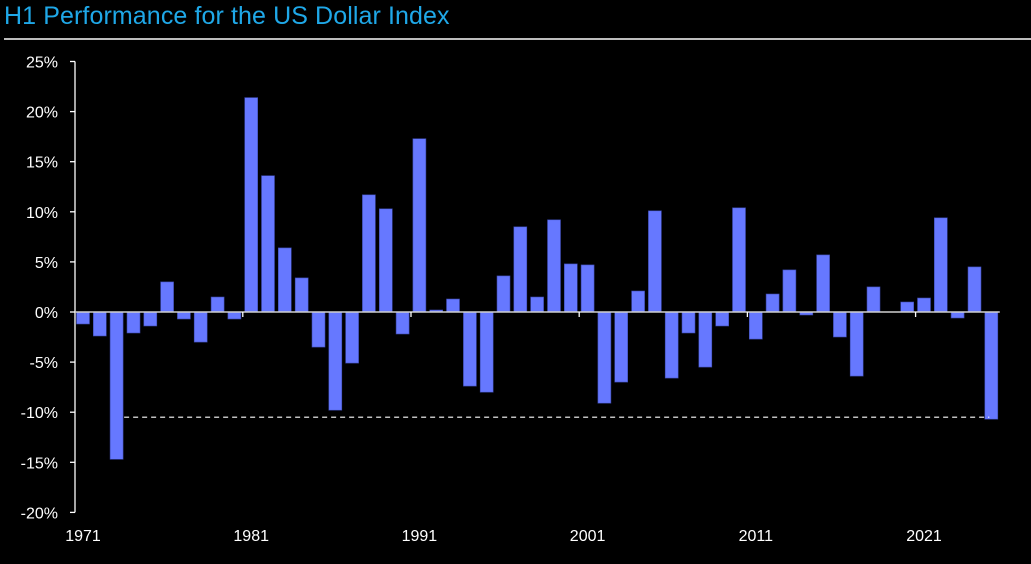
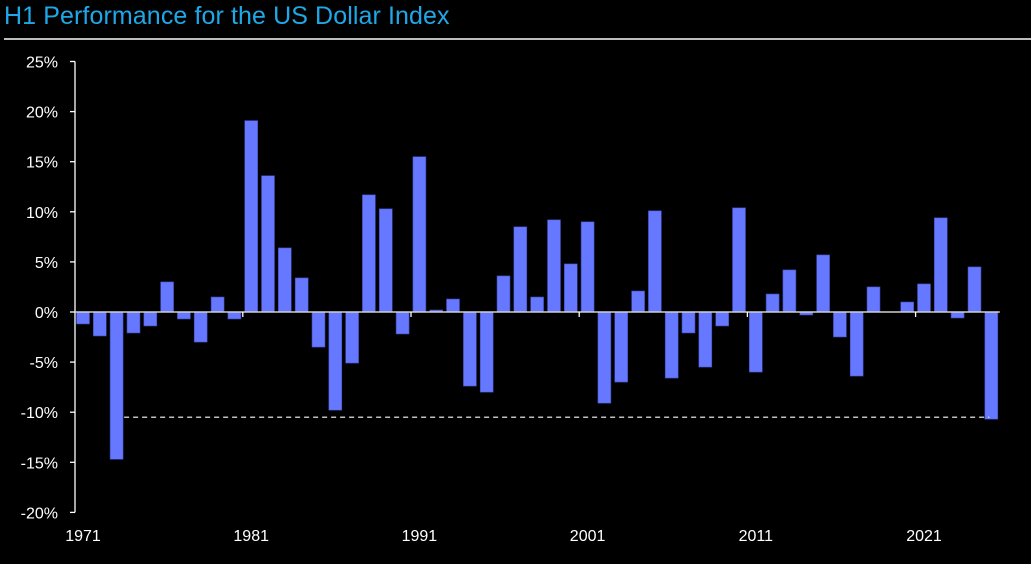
1981: 21.4% -> 19.1%
1991: 17.3% -> 15.5%
2001: 4.7% -> 9.0%
2011: -2.7% -> -6.0%
2021: 1.4% -> 2.8%
